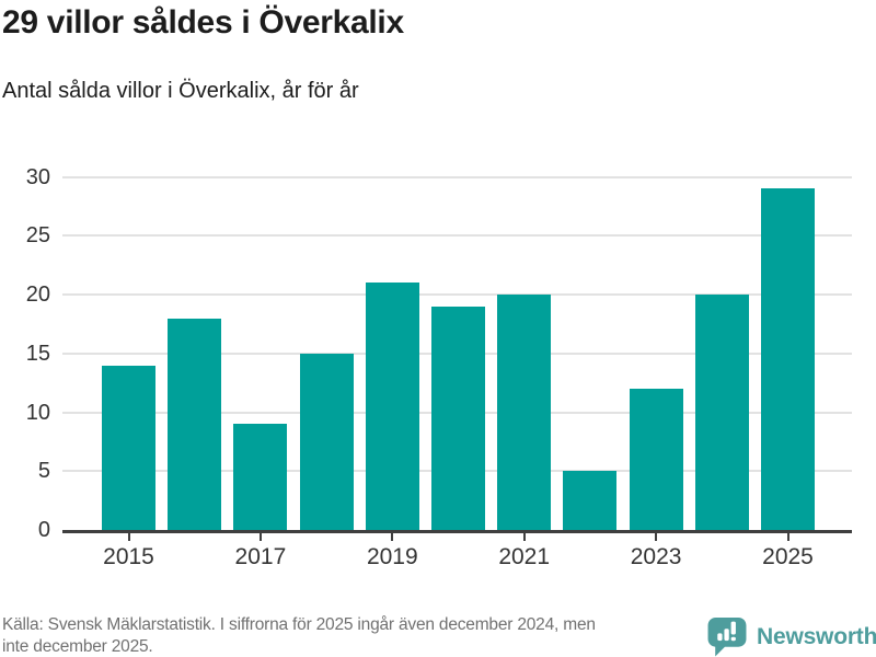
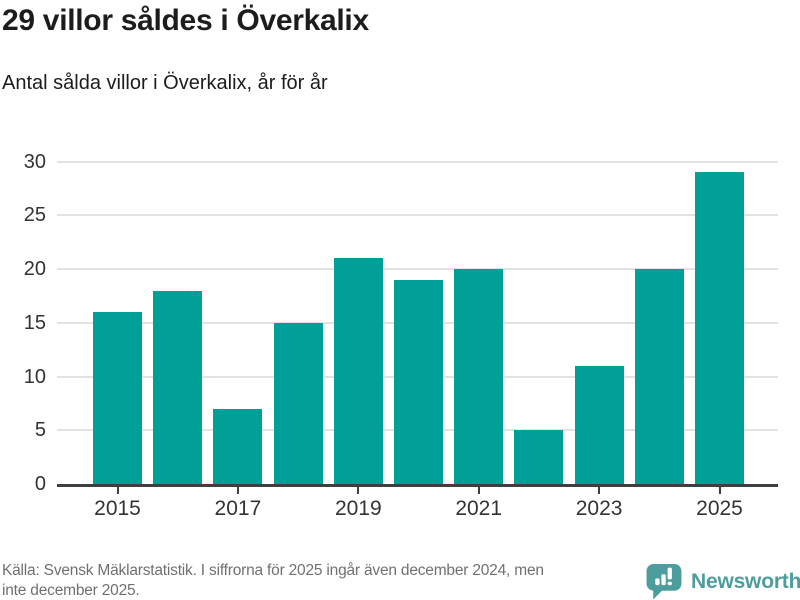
2015: 14 -> 16
2017: 9 -> 7
2023: 12 -> 11
